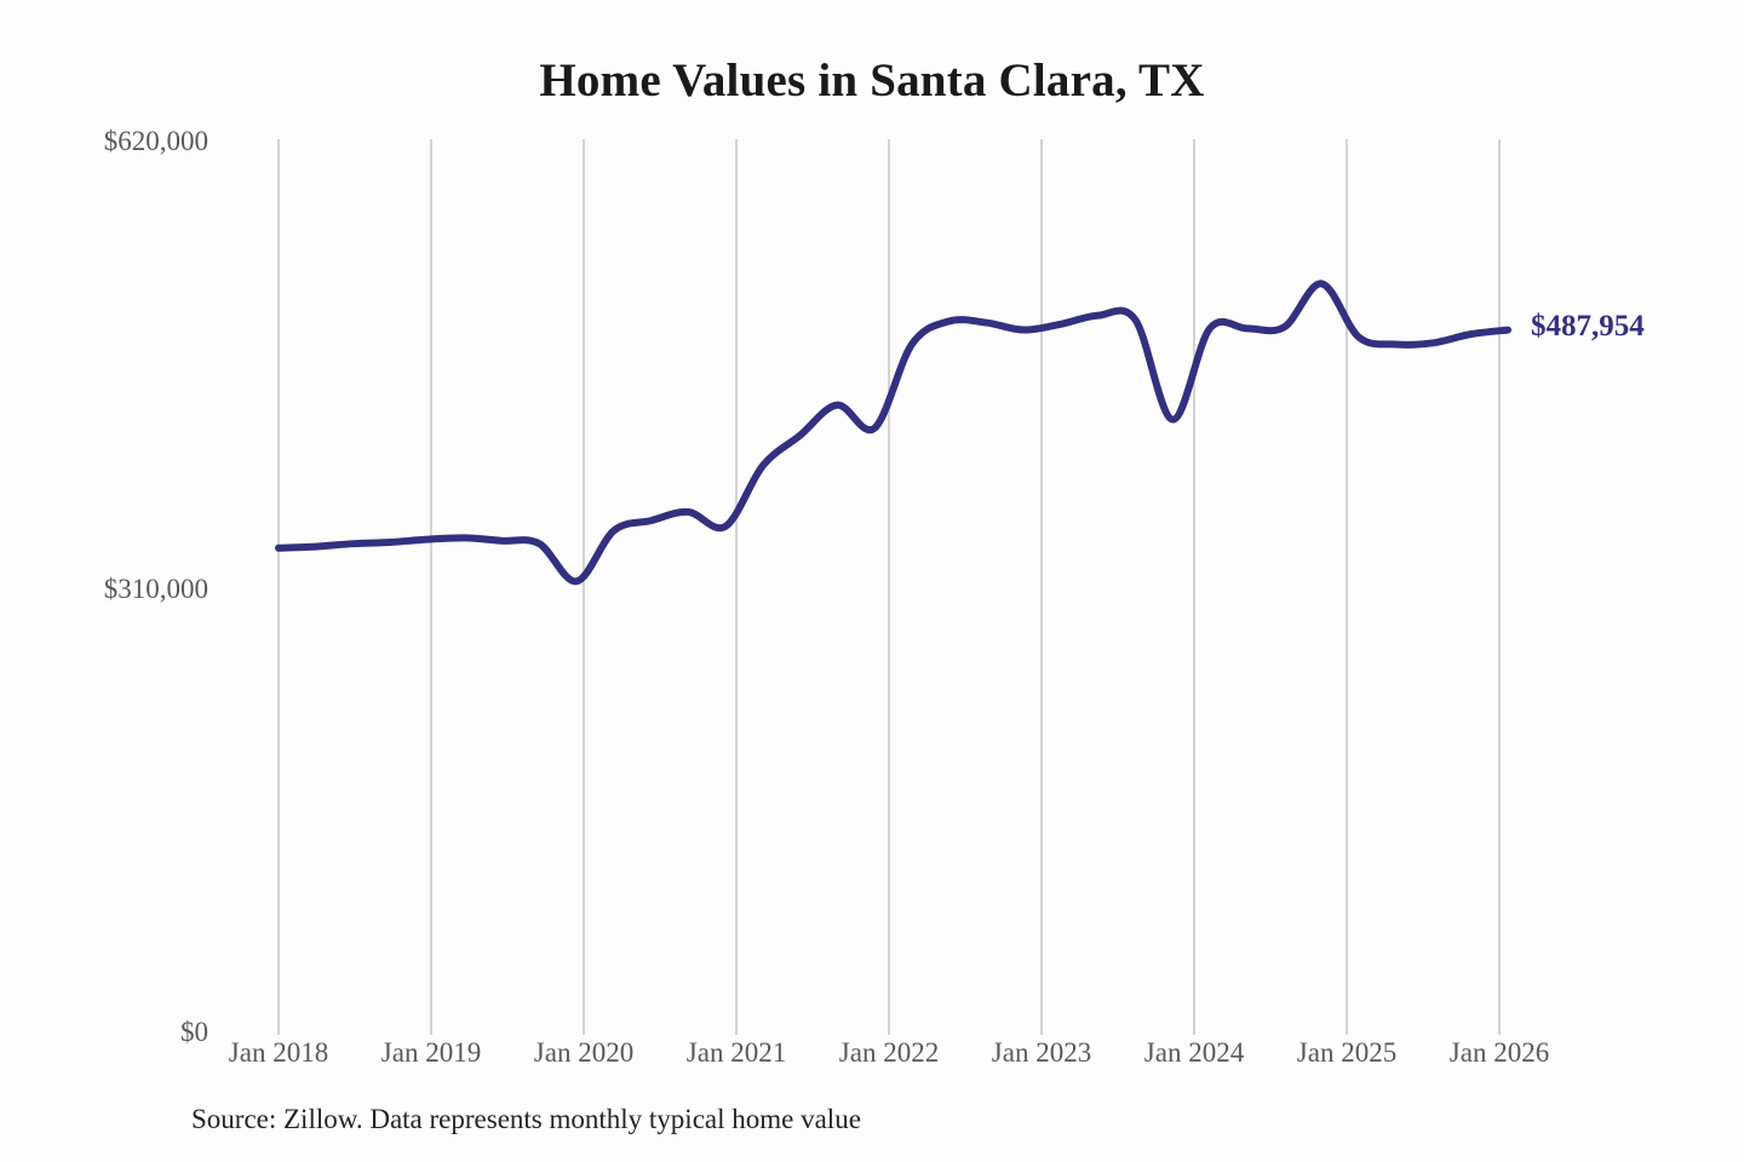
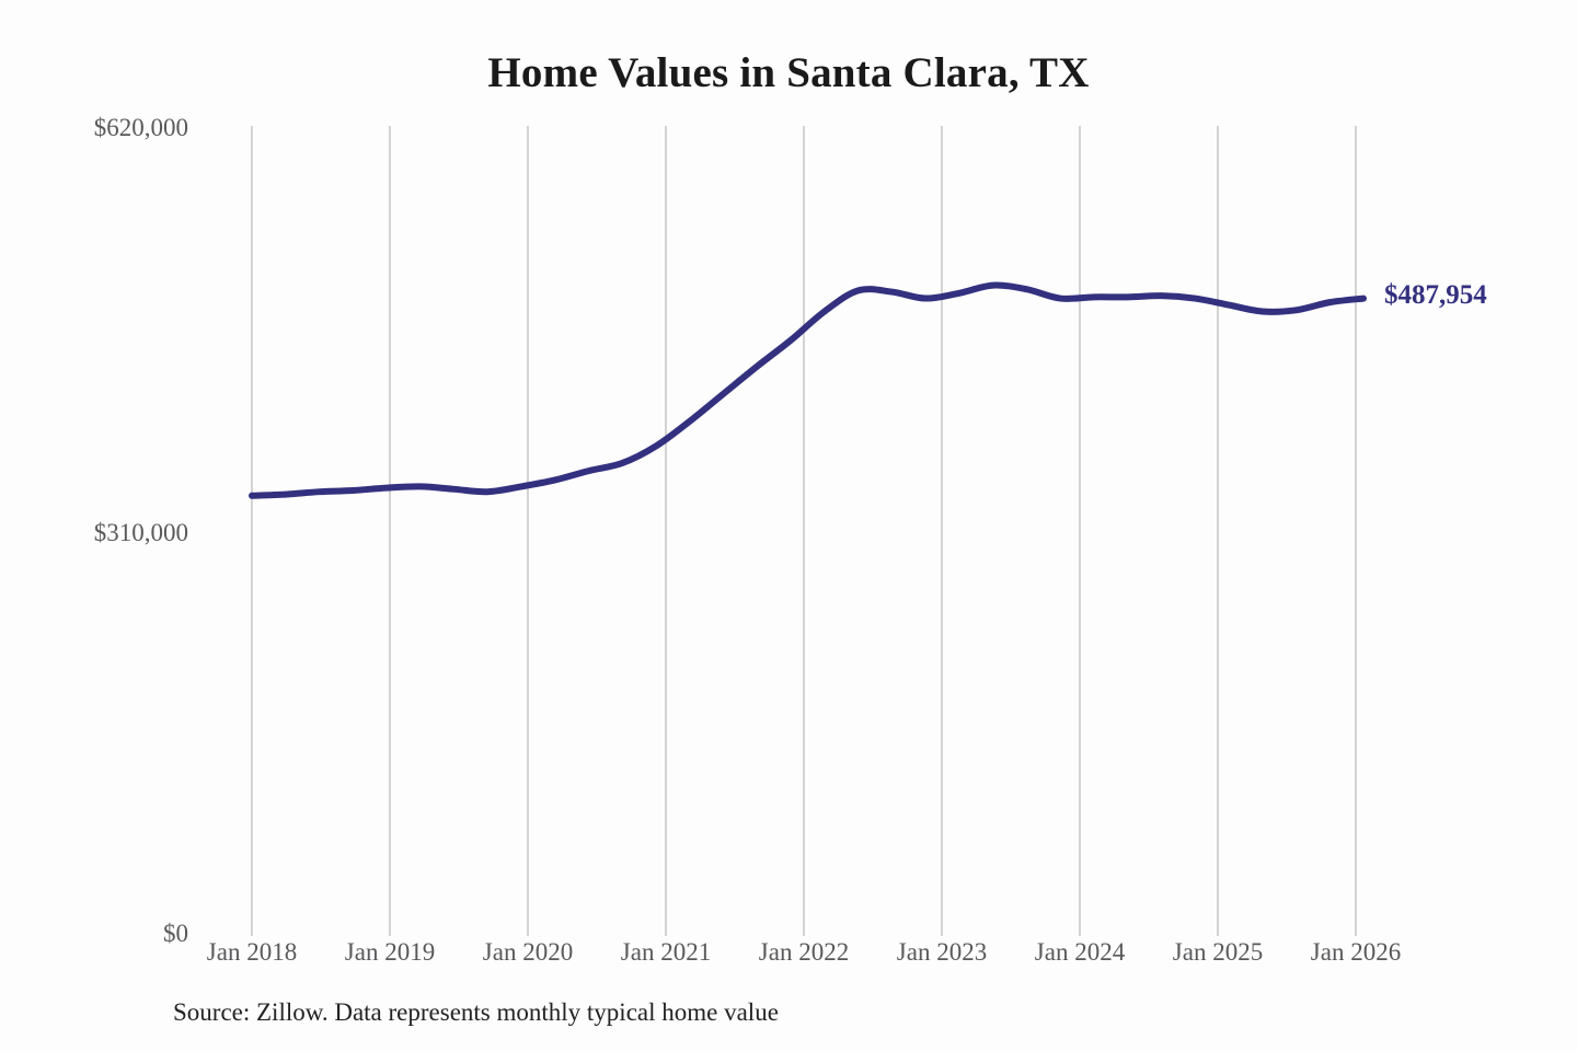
Jan 2020: $314000 -> $344000
Jan 2021: $352000 -> $375000
Jan 2022: $420000 -> $456000
Jan 2024: $426000 -> $488000
Jan 2025: $520000 -> $488000
